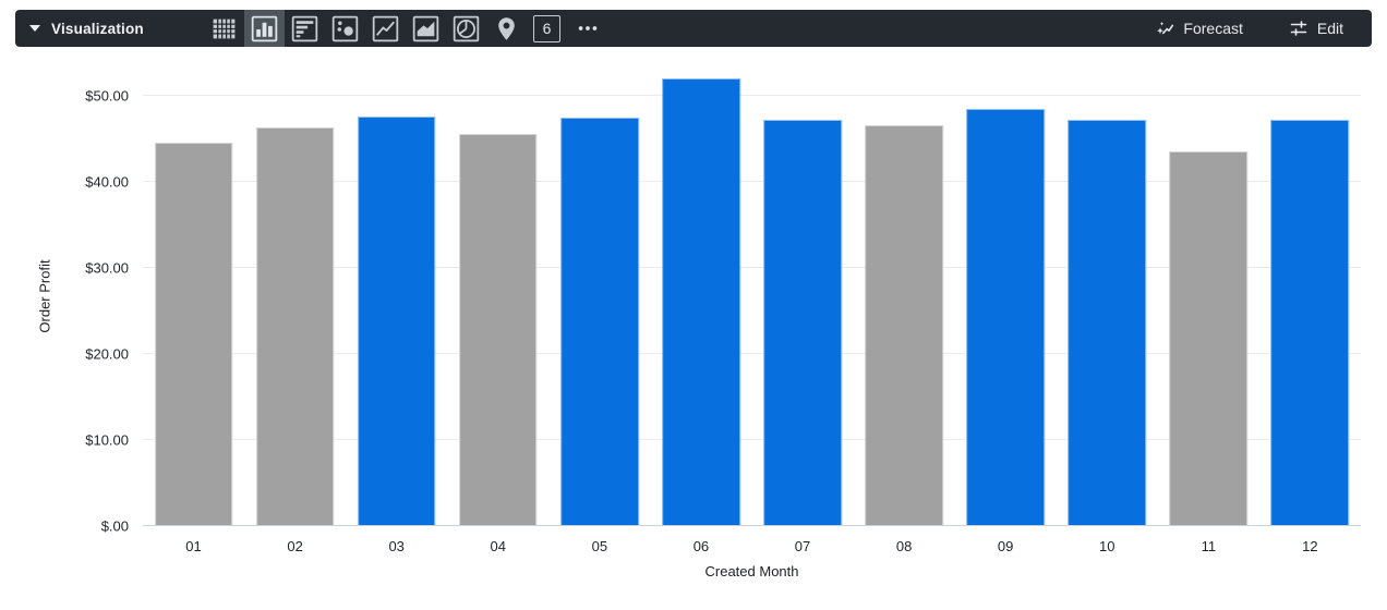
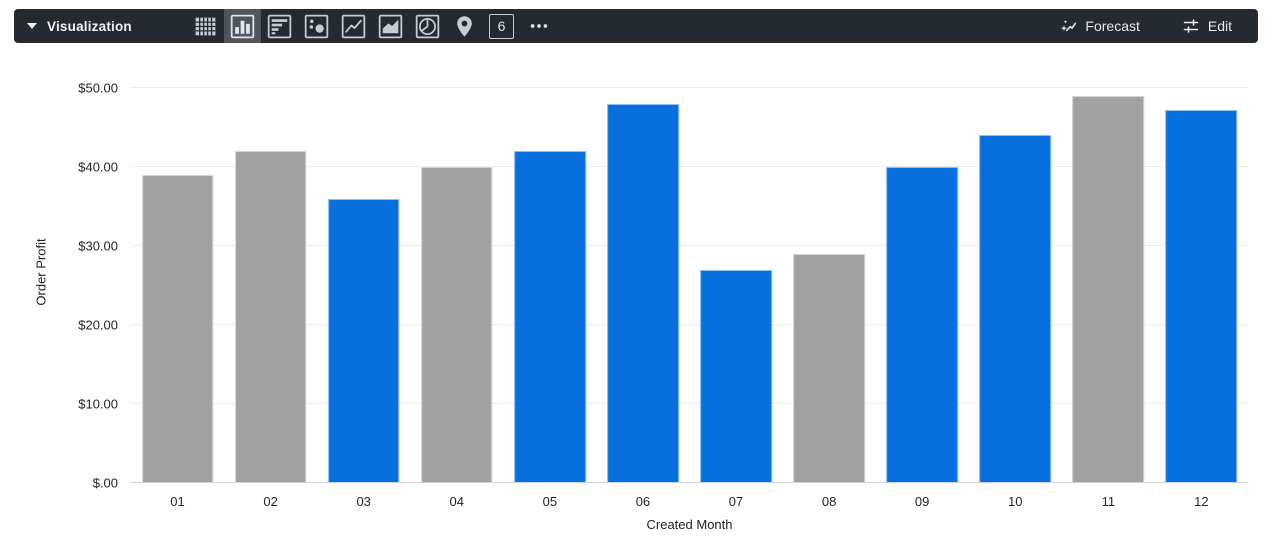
01: $45 -> $39
02: $46 -> $42
03: $48 -> $36
04: $46 -> $40
05: $48 -> $42
06: $52 -> $48
07: $47 -> $27
08: $47 -> $29
09: $48 -> $40
10: $47 -> $44
11: $44 -> $49
